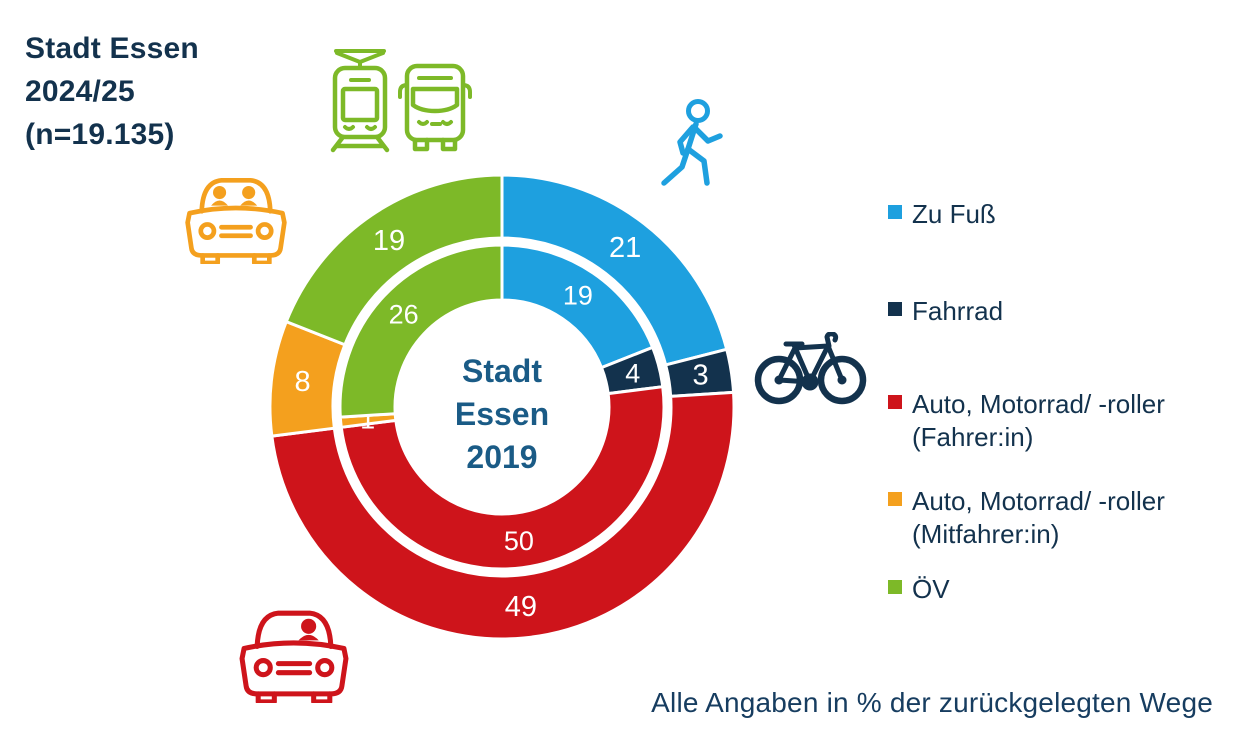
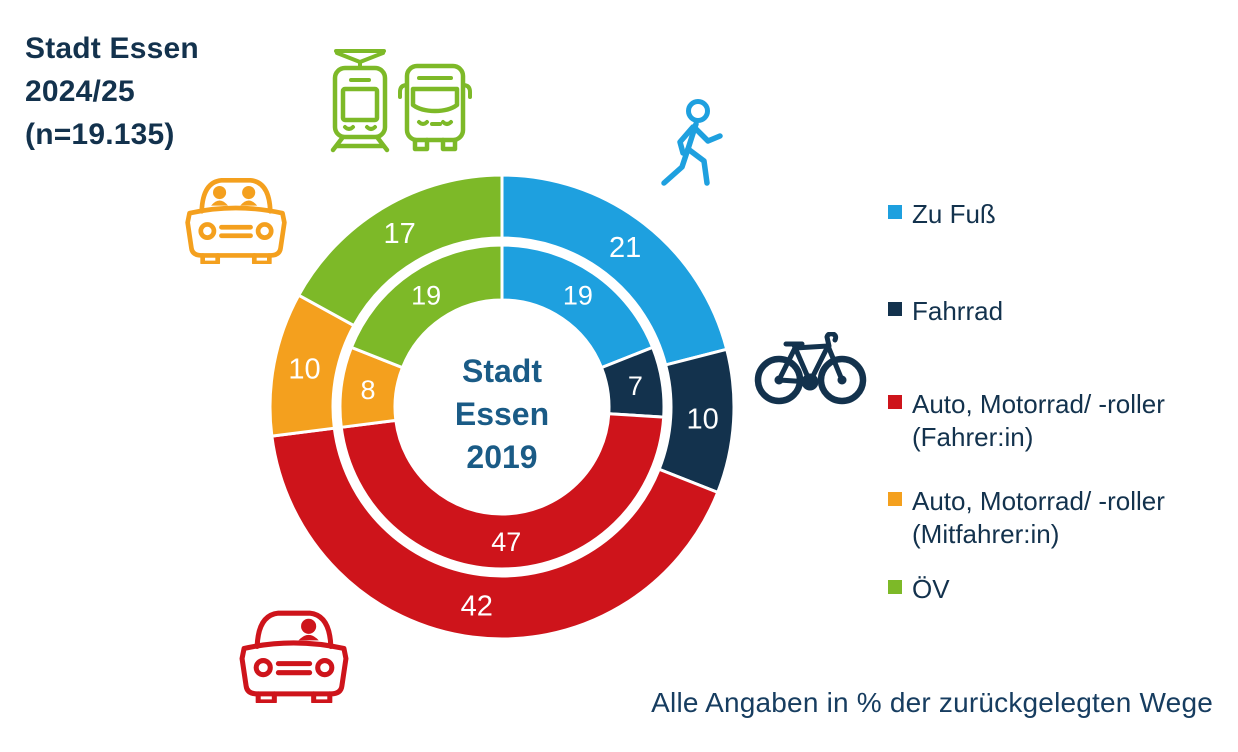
Stadt Essen 2024/25 (n=19.135)/Fahrrad: 3 -> 10
Stadt Essen 2019/Fahrrad: 4 -> 7
Stadt Essen 2024/25 (n=19.135)/Auto, Motorrad/ -roller (Fahrer:in): 49 -> 42
Stadt Essen 2019/Auto, Motorrad/ -roller (Fahrer:in): 50 -> 47
Stadt Essen 2024/25 (n=19.135)/Auto, Motorrad/ -roller (Mitfahrer:in): 8 -> 10
Stadt Essen 2019/Auto, Motorrad/ -roller (Mitfahrer:in): 1 -> 8
Stadt Essen 2024/25 (n=19.135)/ÖV: 19 -> 17
Stadt Essen 2019/ÖV: 26 -> 19
